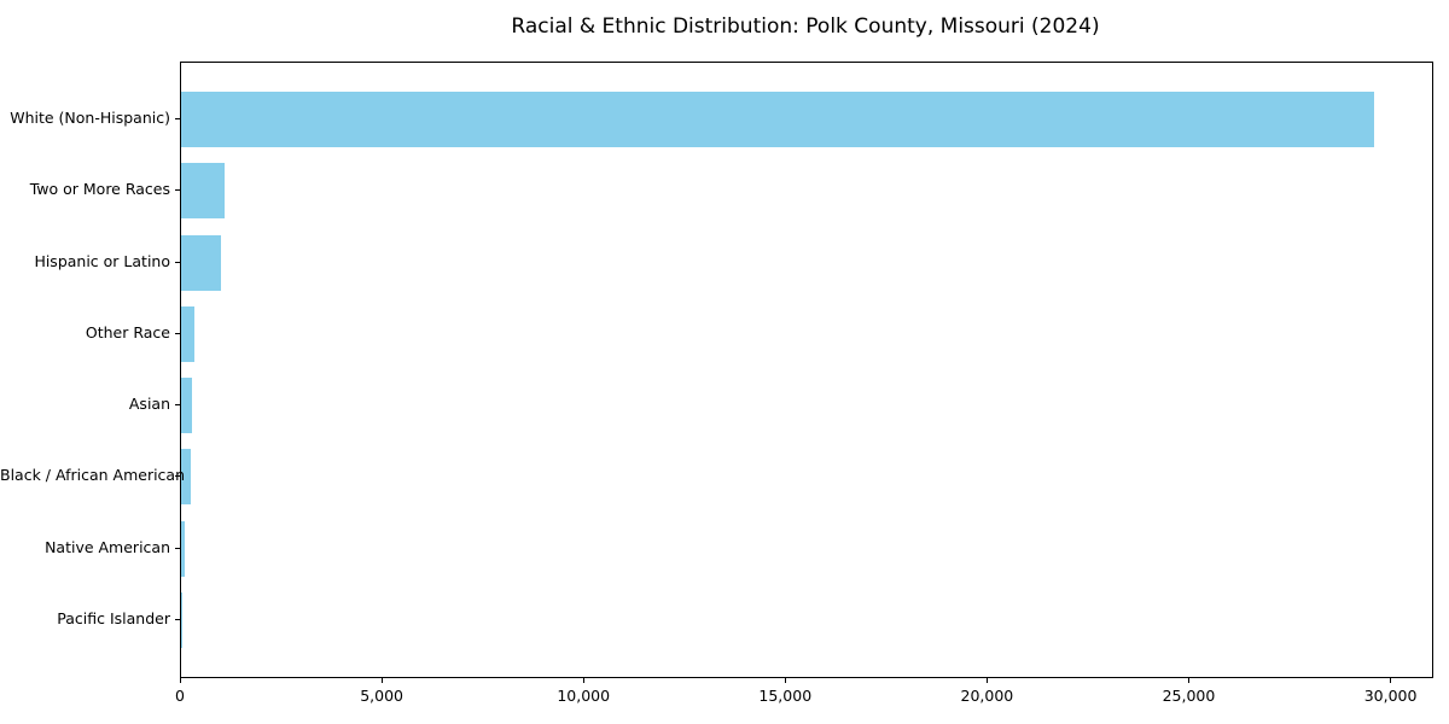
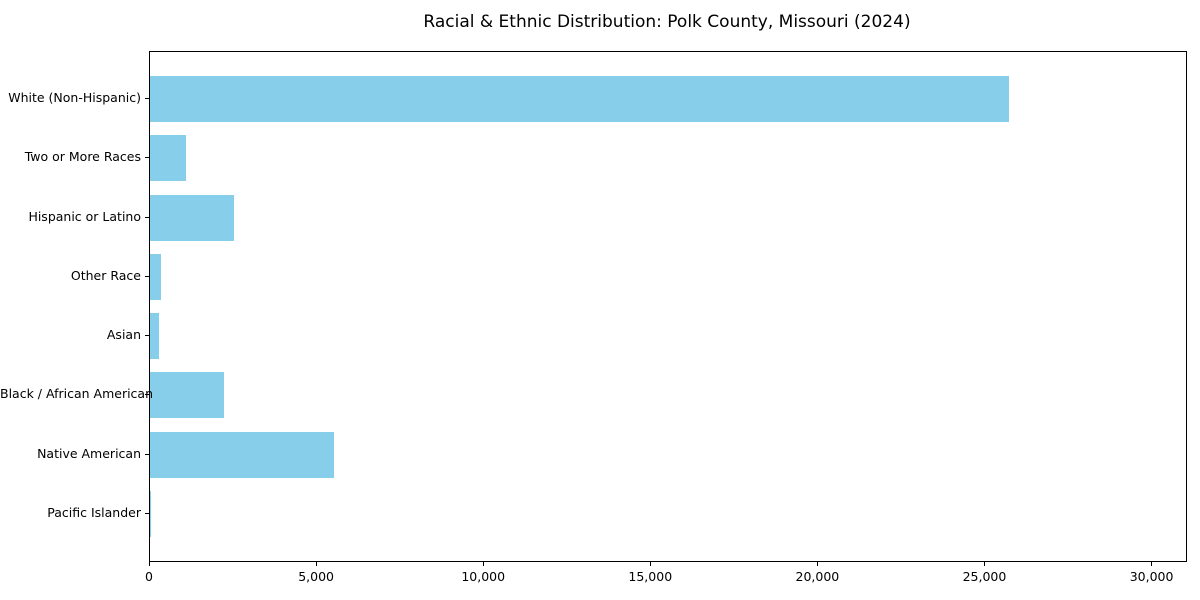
White (Non-Hispanic): 29600 -> 25700
Hispanic or Latino: 1000 -> 2500
Black / African American: 200 -> 2200
Native American: 100 -> 5500
